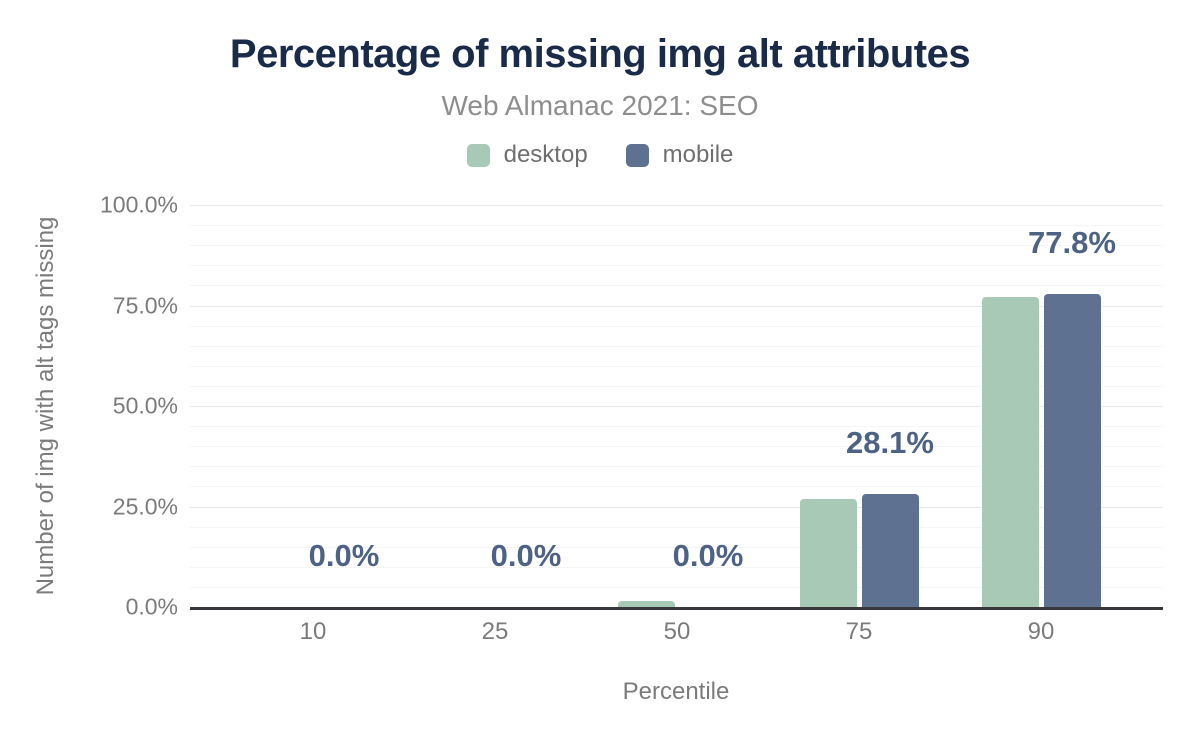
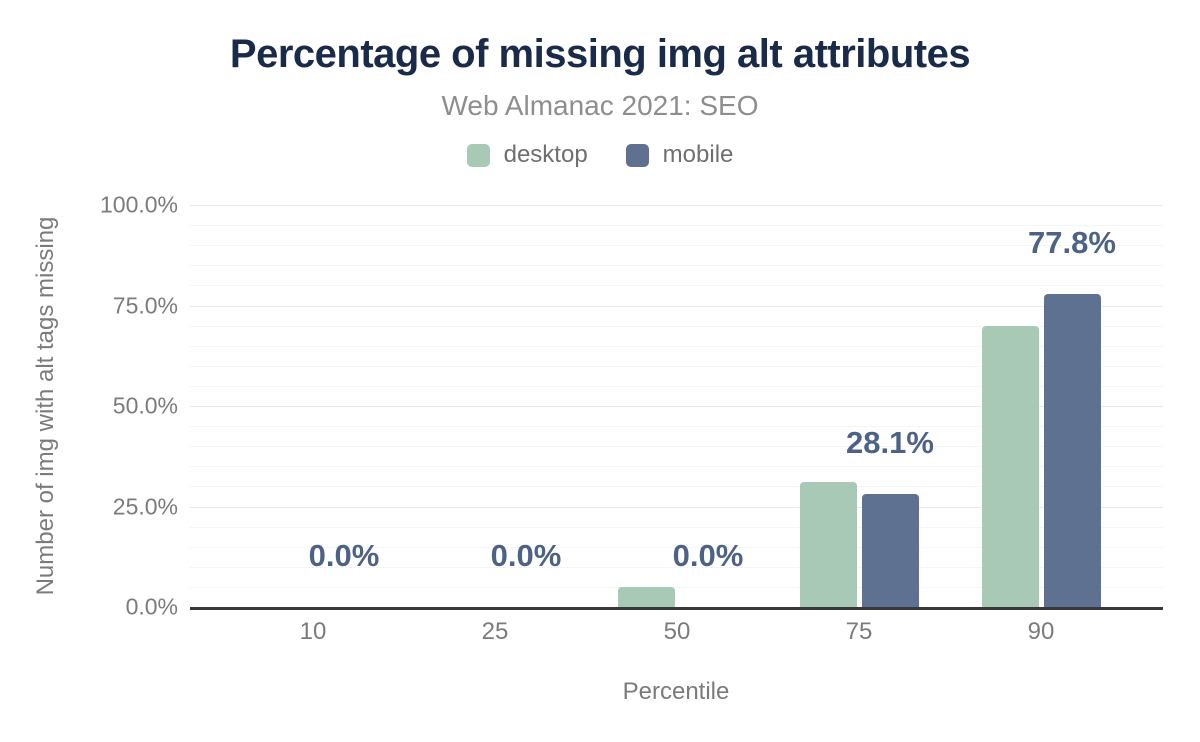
desktop/50: 2% -> 5%
desktop/75: 27% -> 31%
desktop/90: 77% -> 70%
